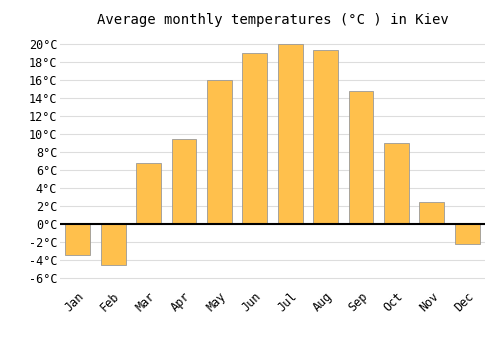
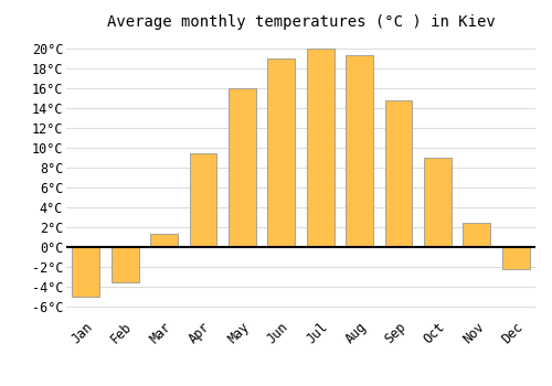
Jan: -3.4°C -> -5.0°C
Feb: -4.6°C -> -3.5°C
Mar: 6.8°C -> 1.3°C
